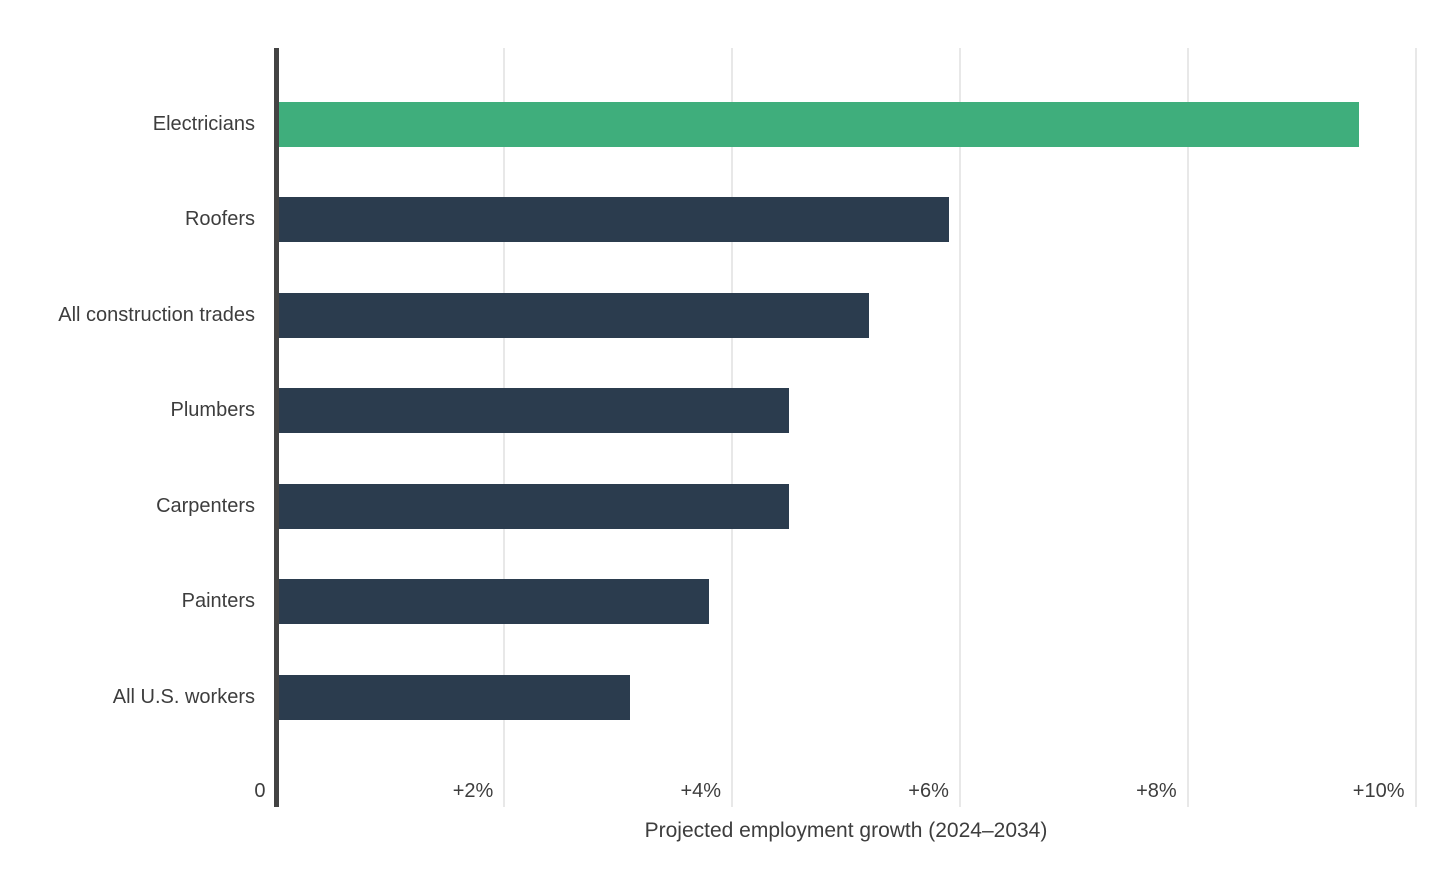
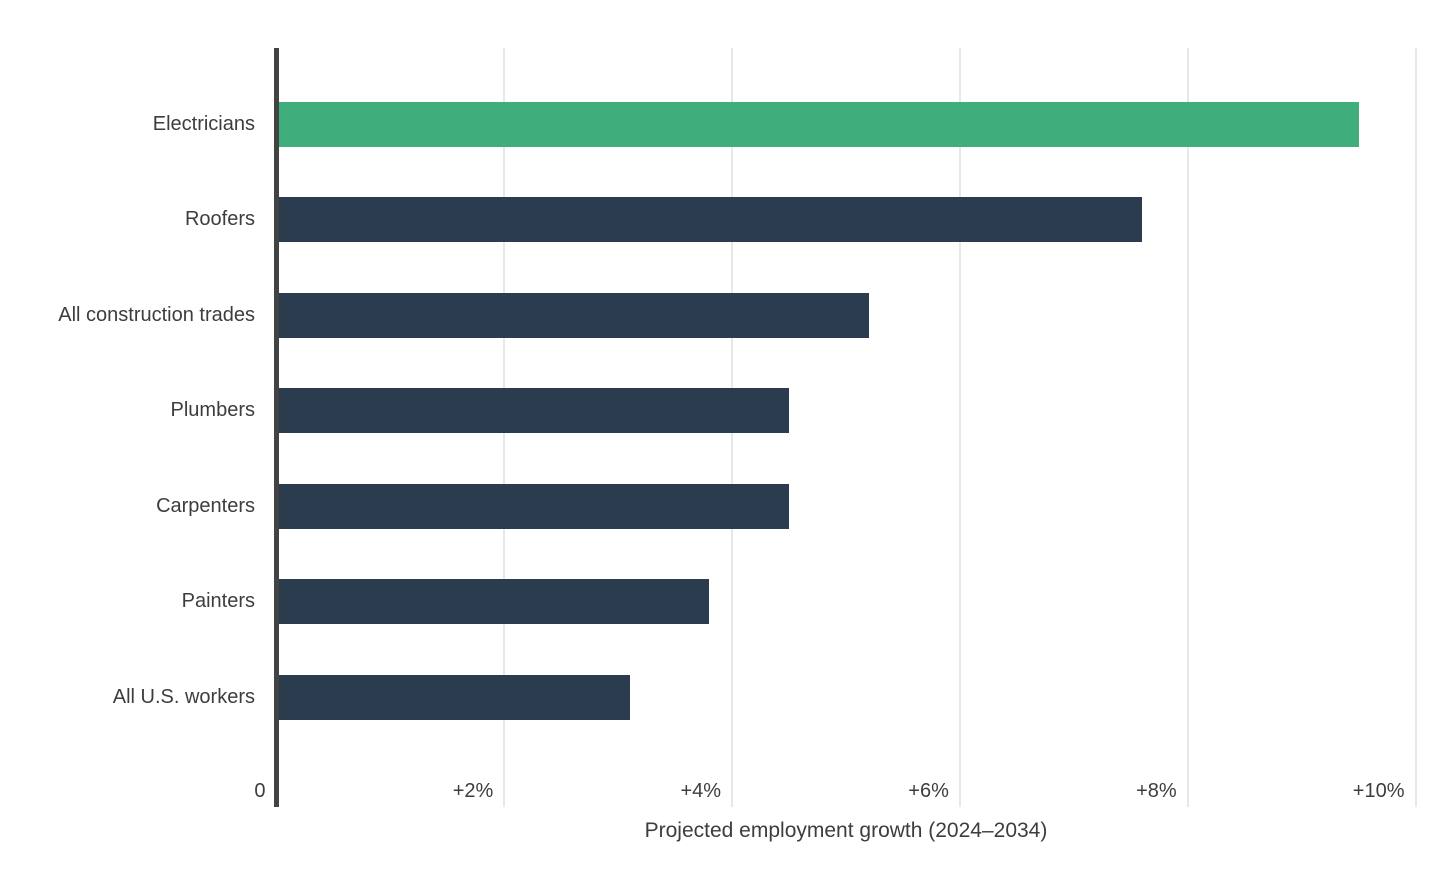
Roofers: 5.9% -> 7.6%
